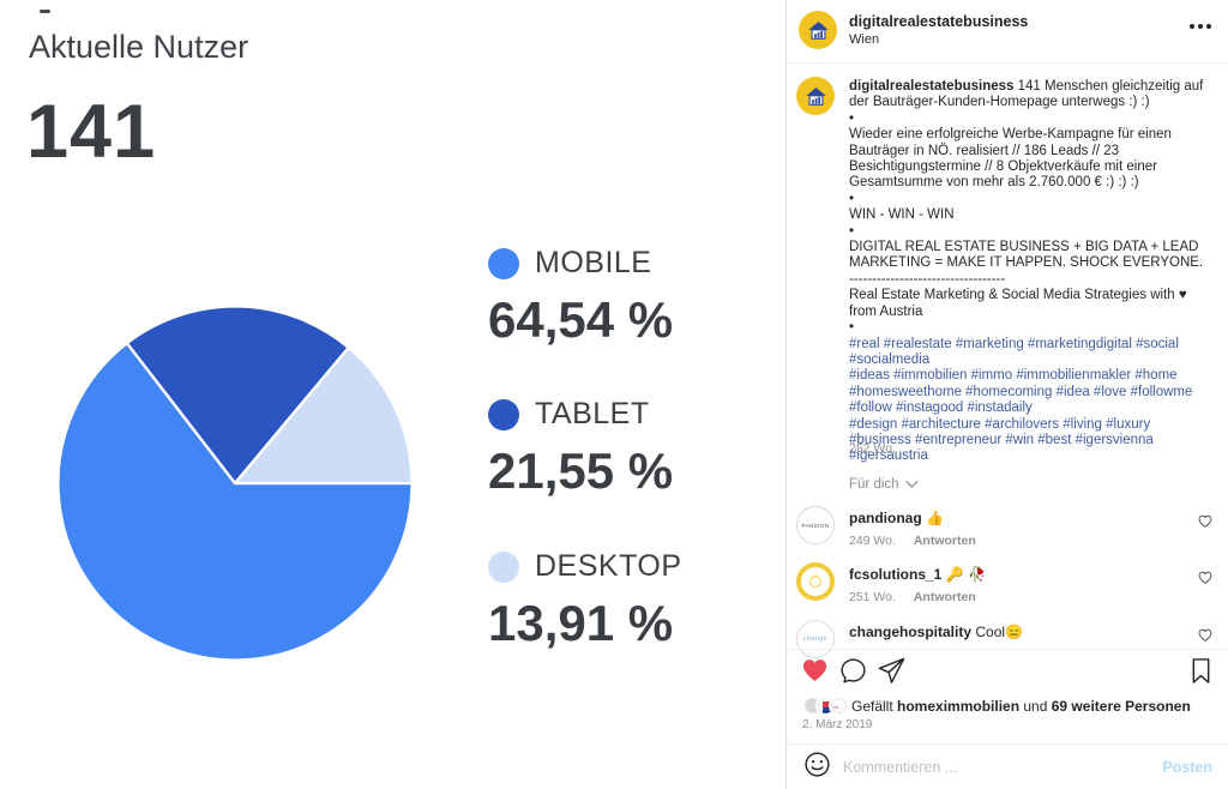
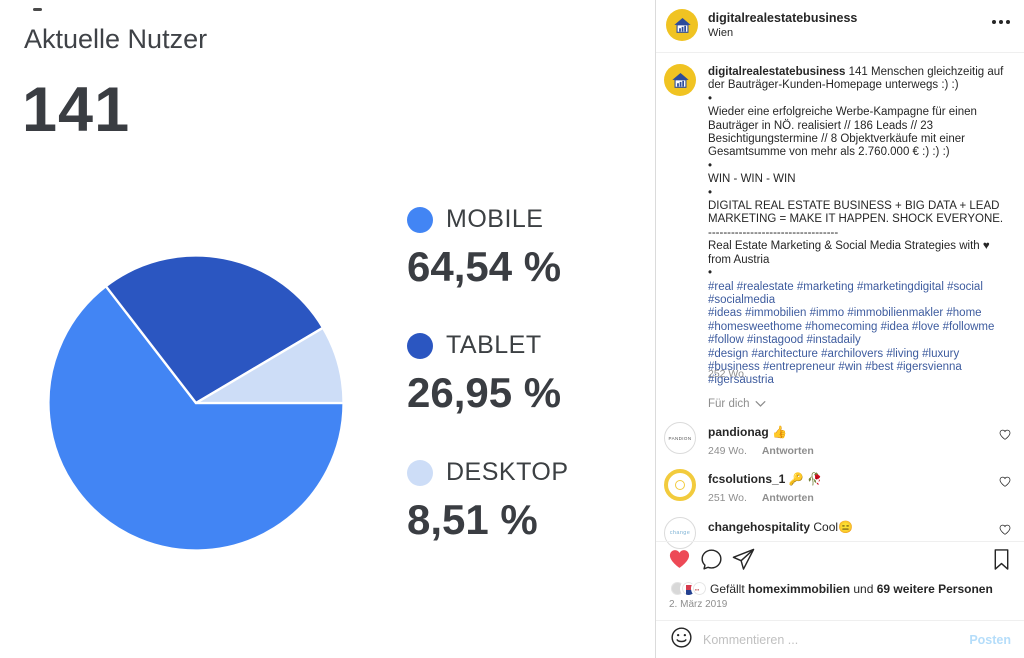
TABLET: 21,55 -> 26,95
DESKTOP: 13,91 -> 8,51
